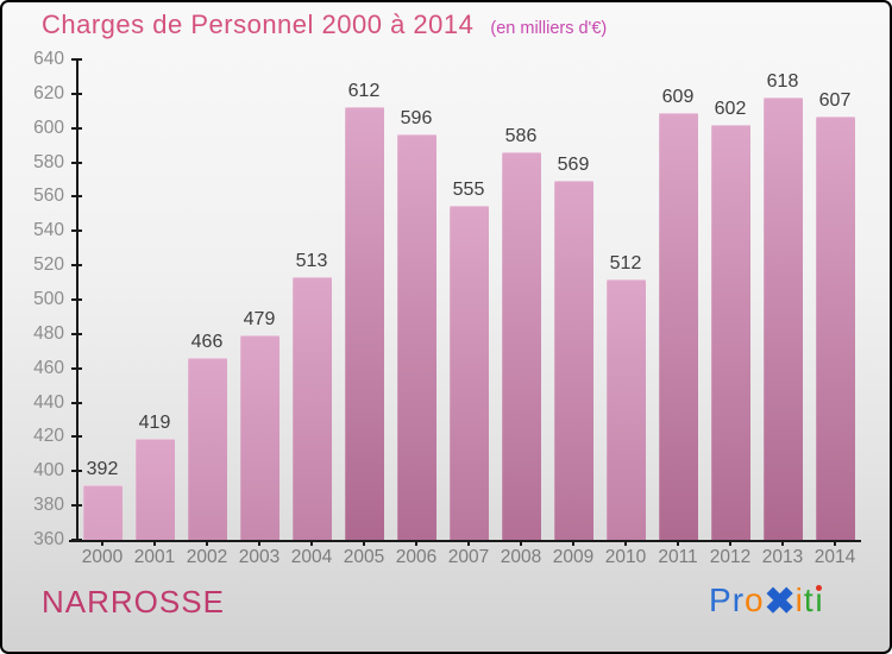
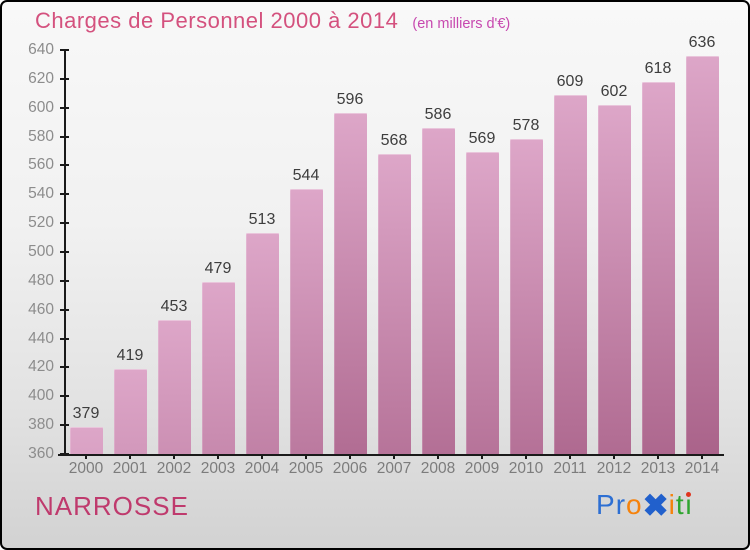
2000: 392 -> 379
2002: 466 -> 453
2005: 612 -> 544
2007: 555 -> 568
2010: 512 -> 578
2014: 607 -> 636
